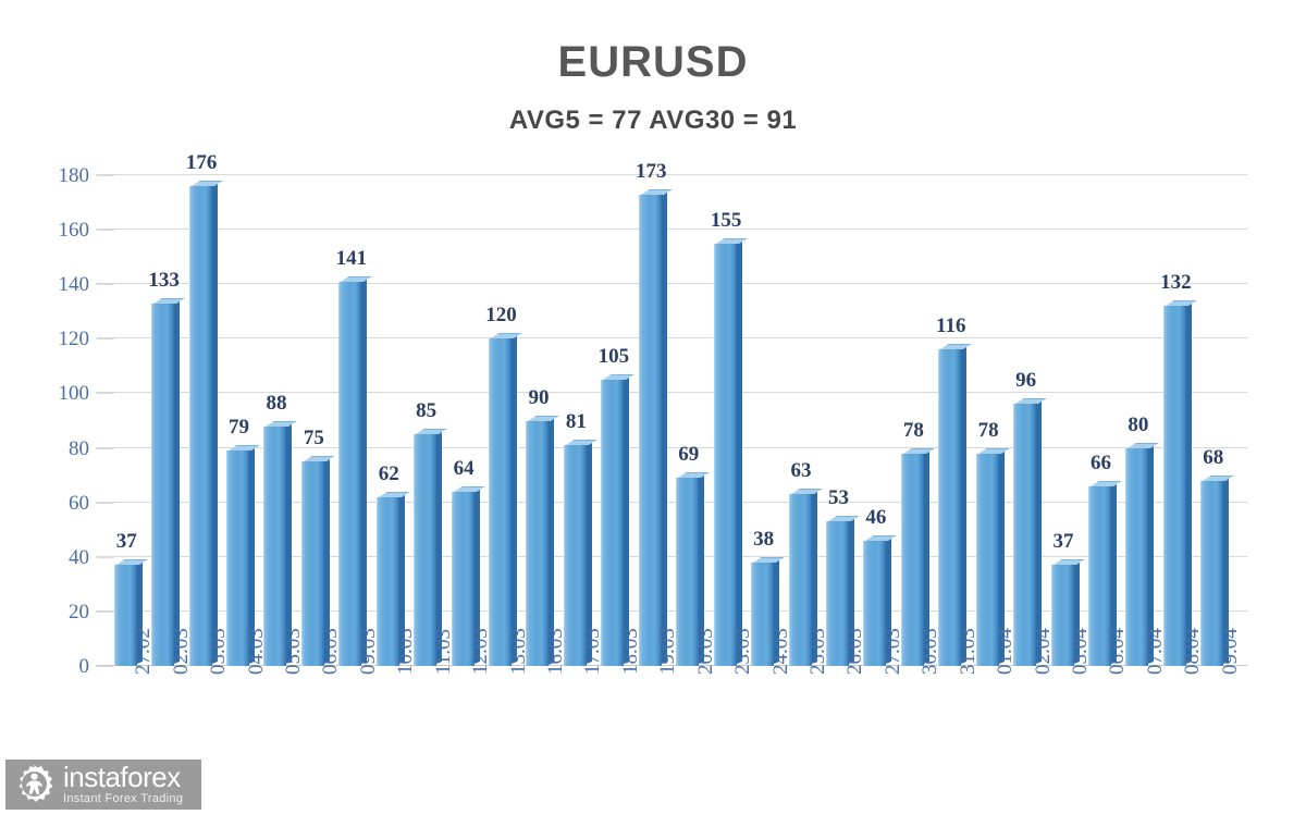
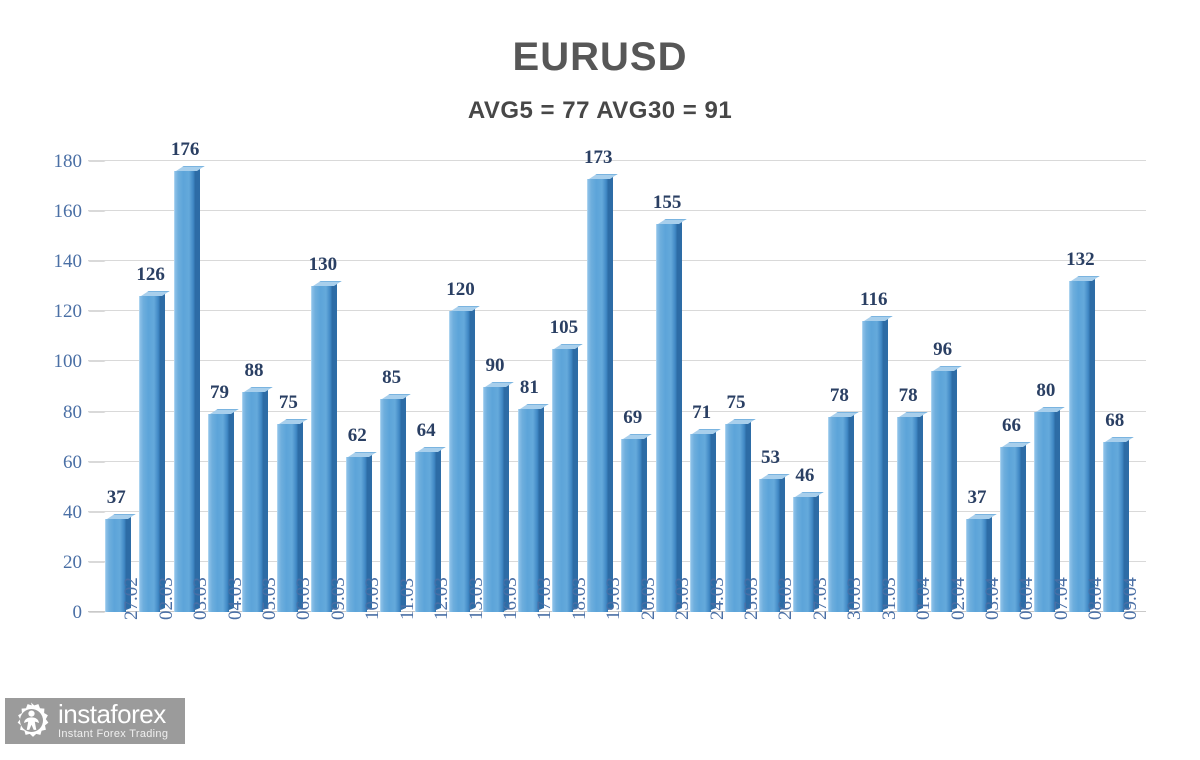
02.03: 133 -> 126
09.03: 141 -> 130
24.03: 38 -> 71
25.03: 63 -> 75
